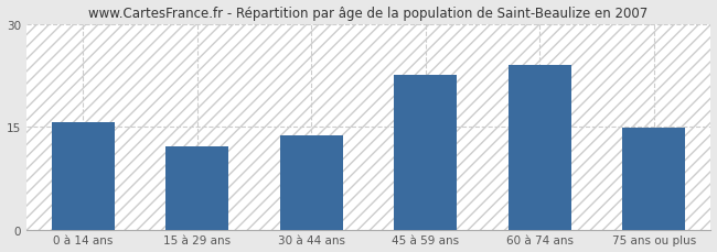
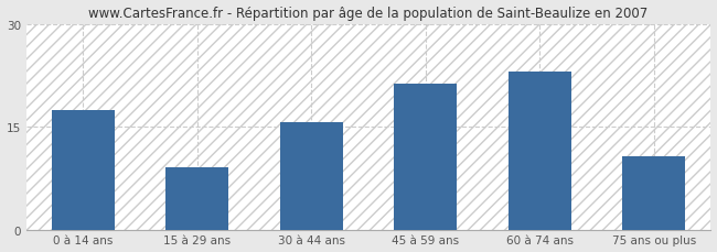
0 à 14 ans: 15.7 -> 17.4
15 à 29 ans: 12.2 -> 9.0
30 à 44 ans: 13.7 -> 15.6
45 à 59 ans: 22.5 -> 21.2
60 à 74 ans: 24.0 -> 23.0
75 ans ou plus: 14.8 -> 10.6
